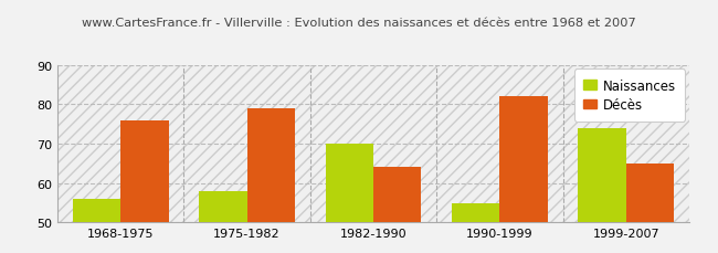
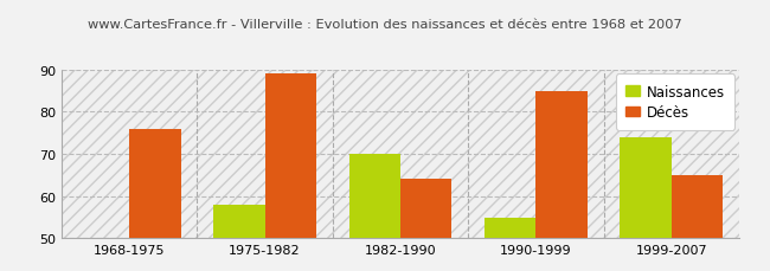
Naissances/1968-1975: 56 -> 50
Décès/1975-1982: 79 -> 89
Décès/1990-1999: 82 -> 85
